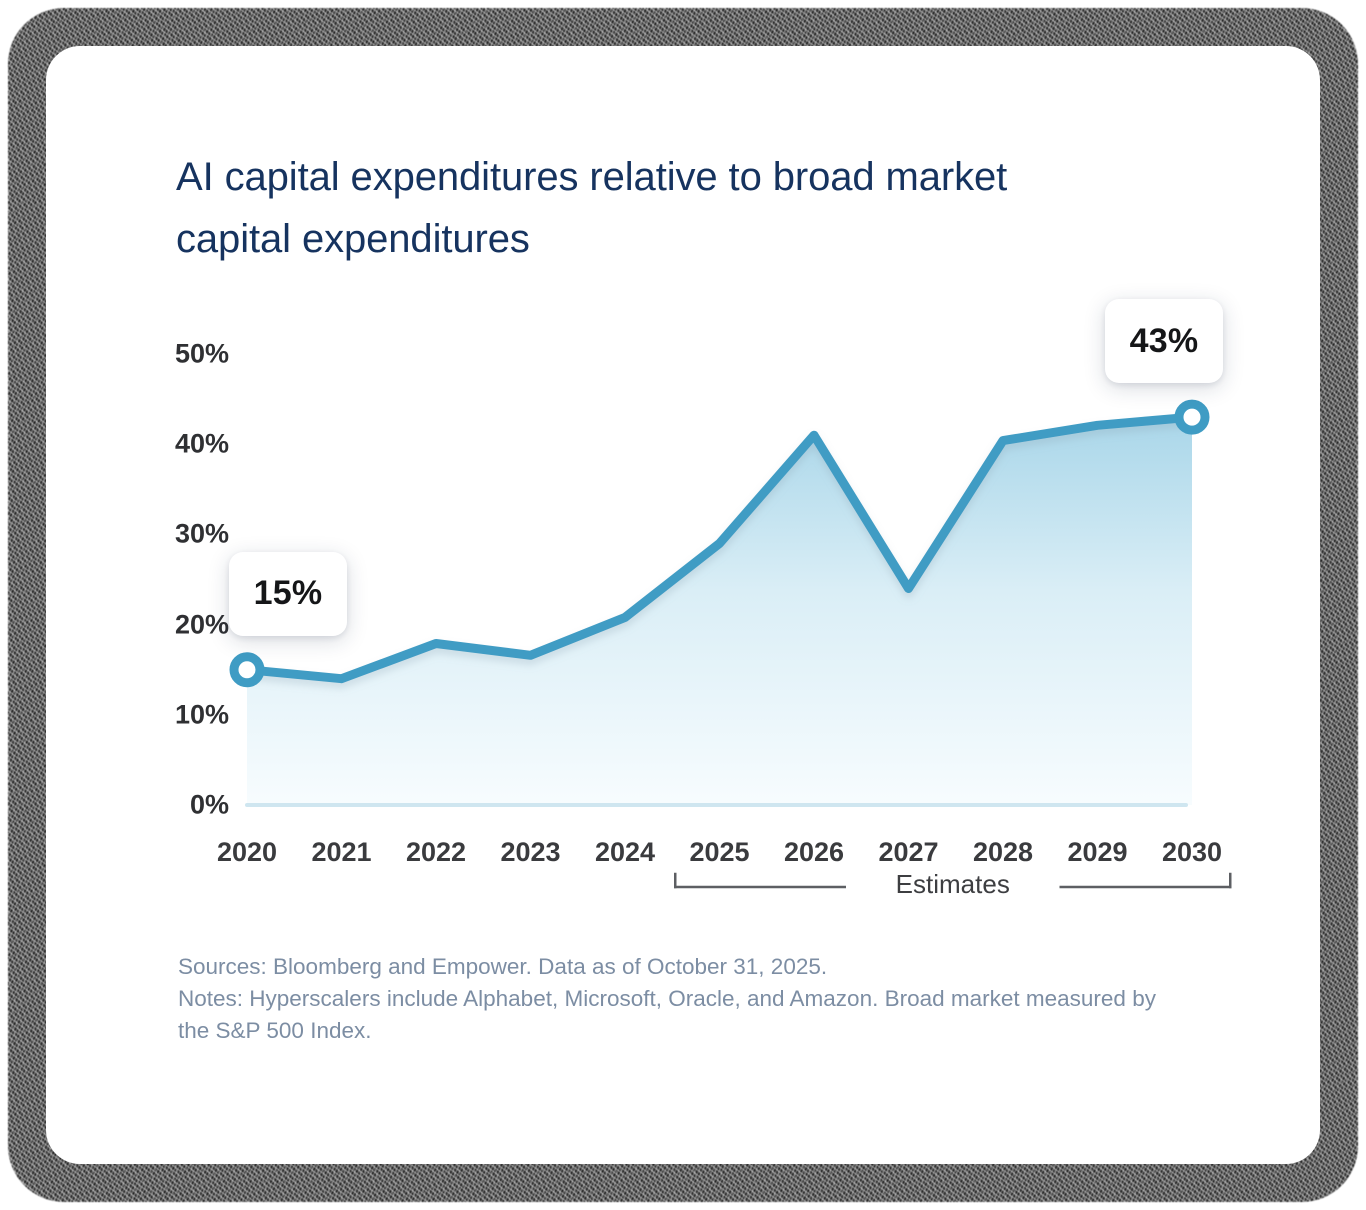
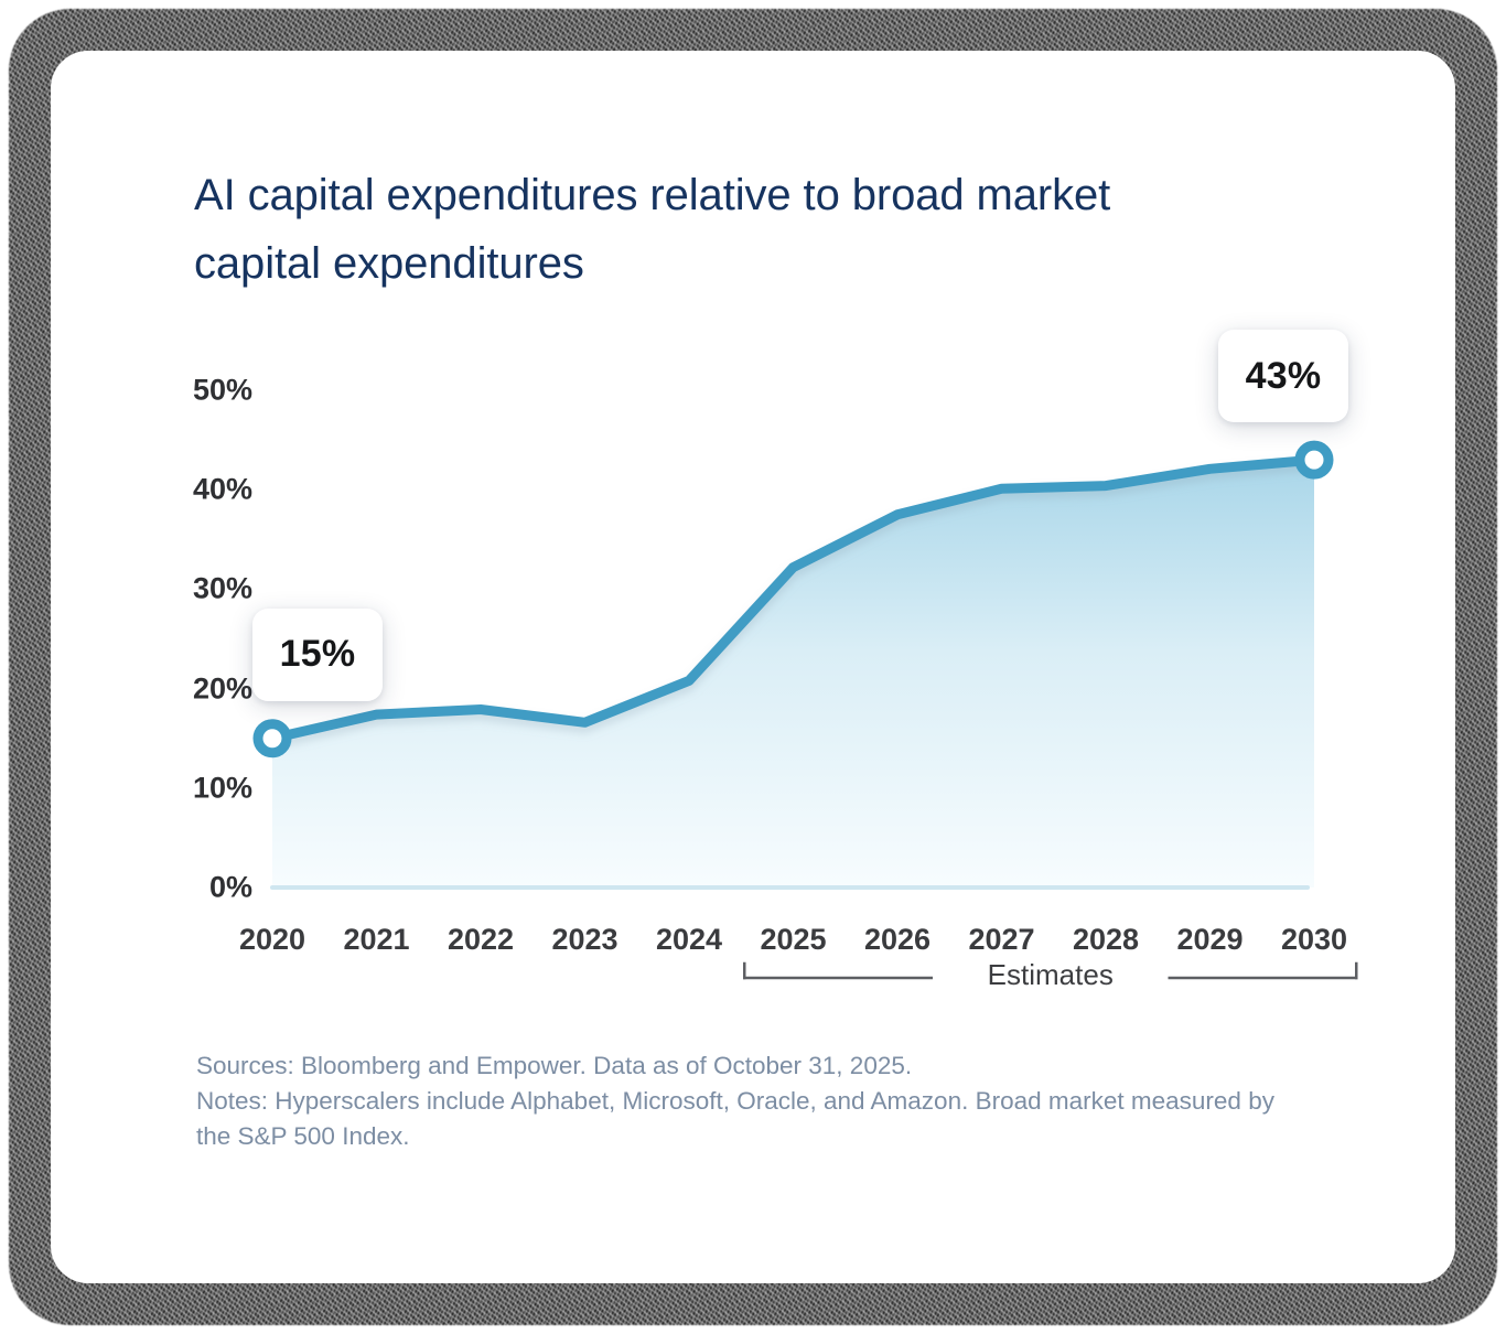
2021: 14% -> 17%
2025: 29% -> 32%
2026: 41% -> 38%
2027: 24% -> 40%
